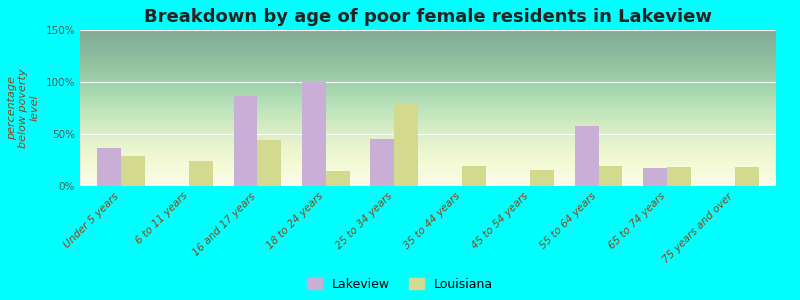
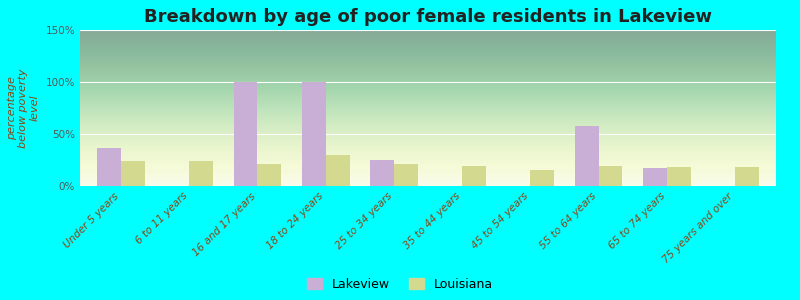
Louisiana/Under 5 years: 29% -> 24%
Lakeview/16 and 17 years: 87% -> 100%
Louisiana/16 and 17 years: 44% -> 21%
Louisiana/18 to 24 years: 14% -> 30%
Lakeview/25 to 34 years: 45% -> 25%
Louisiana/25 to 34 years: 80% -> 21%
